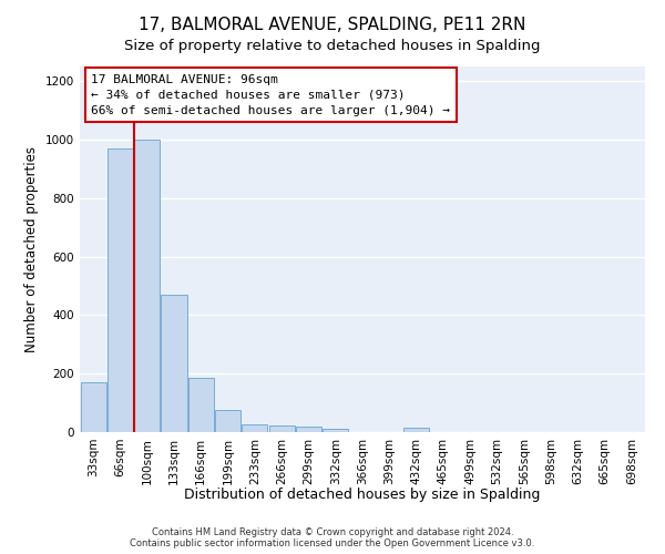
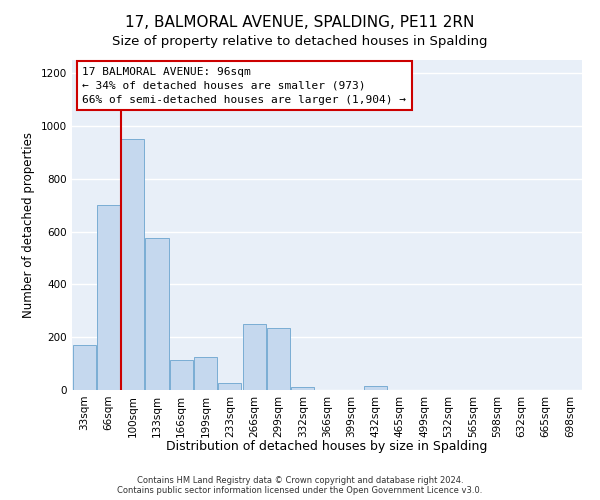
66sqm: 970 -> 700
100sqm: 1000 -> 950
133sqm: 468 -> 575
166sqm: 185 -> 115
199sqm: 75 -> 125
266sqm: 22 -> 250
299sqm: 18 -> 235
